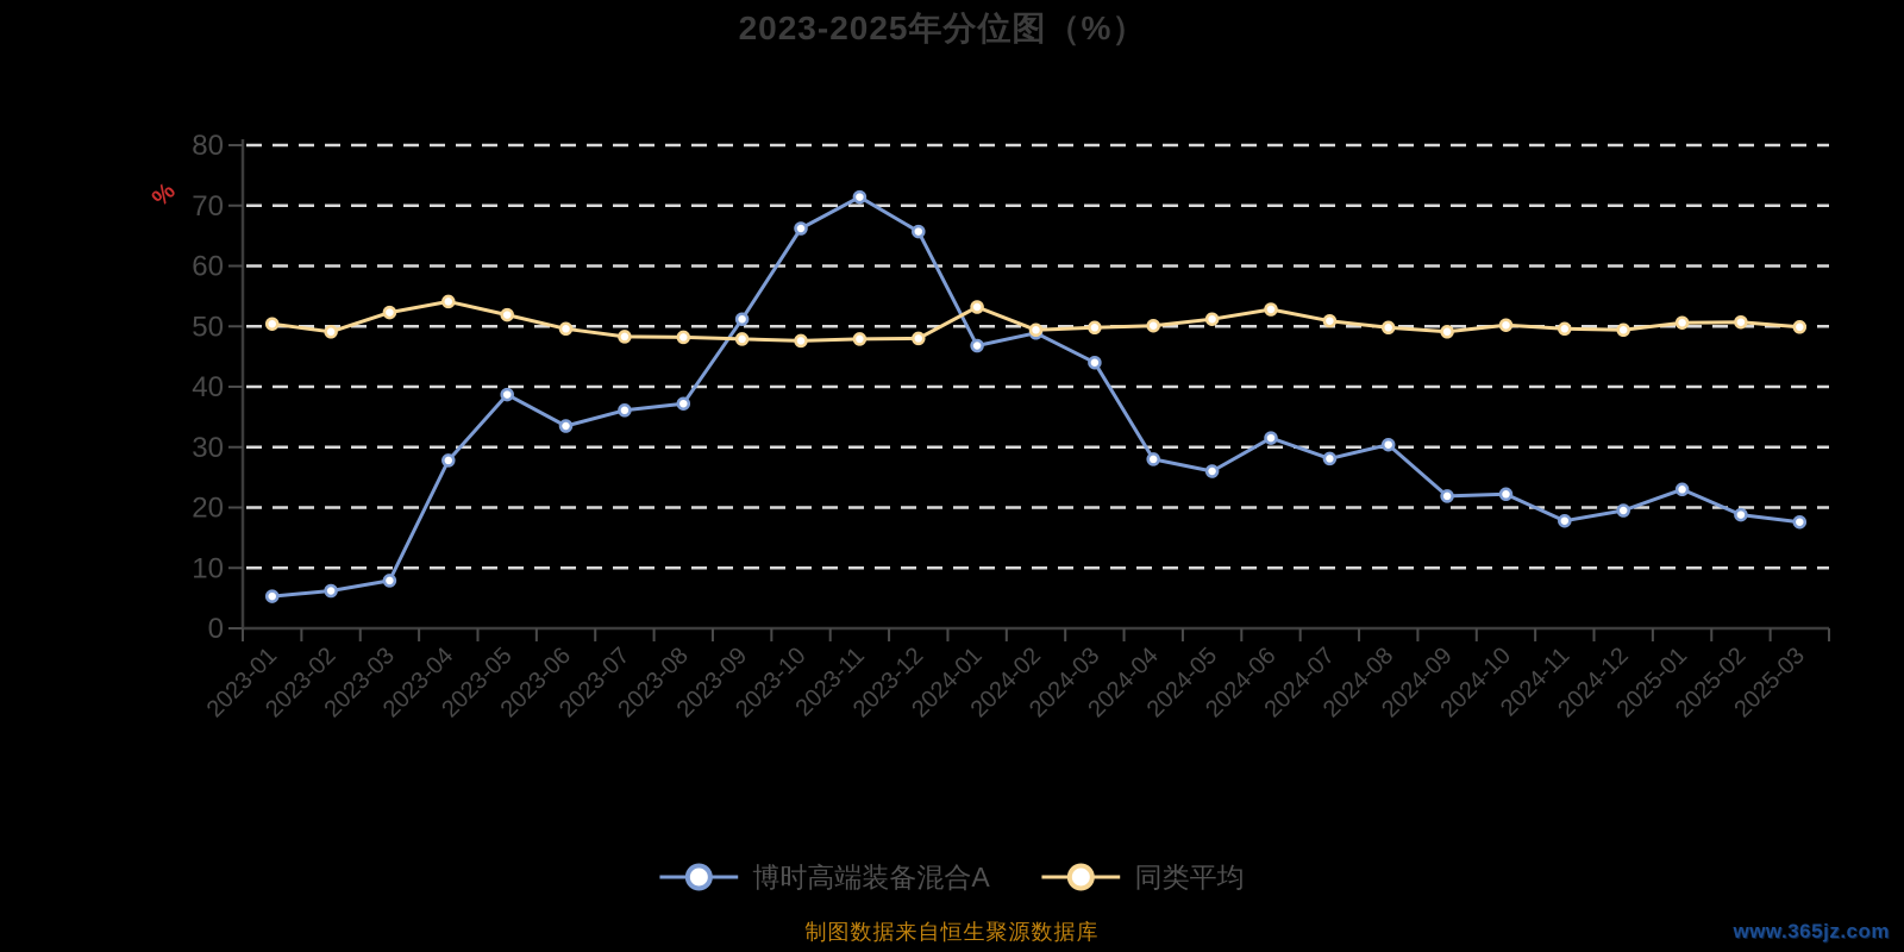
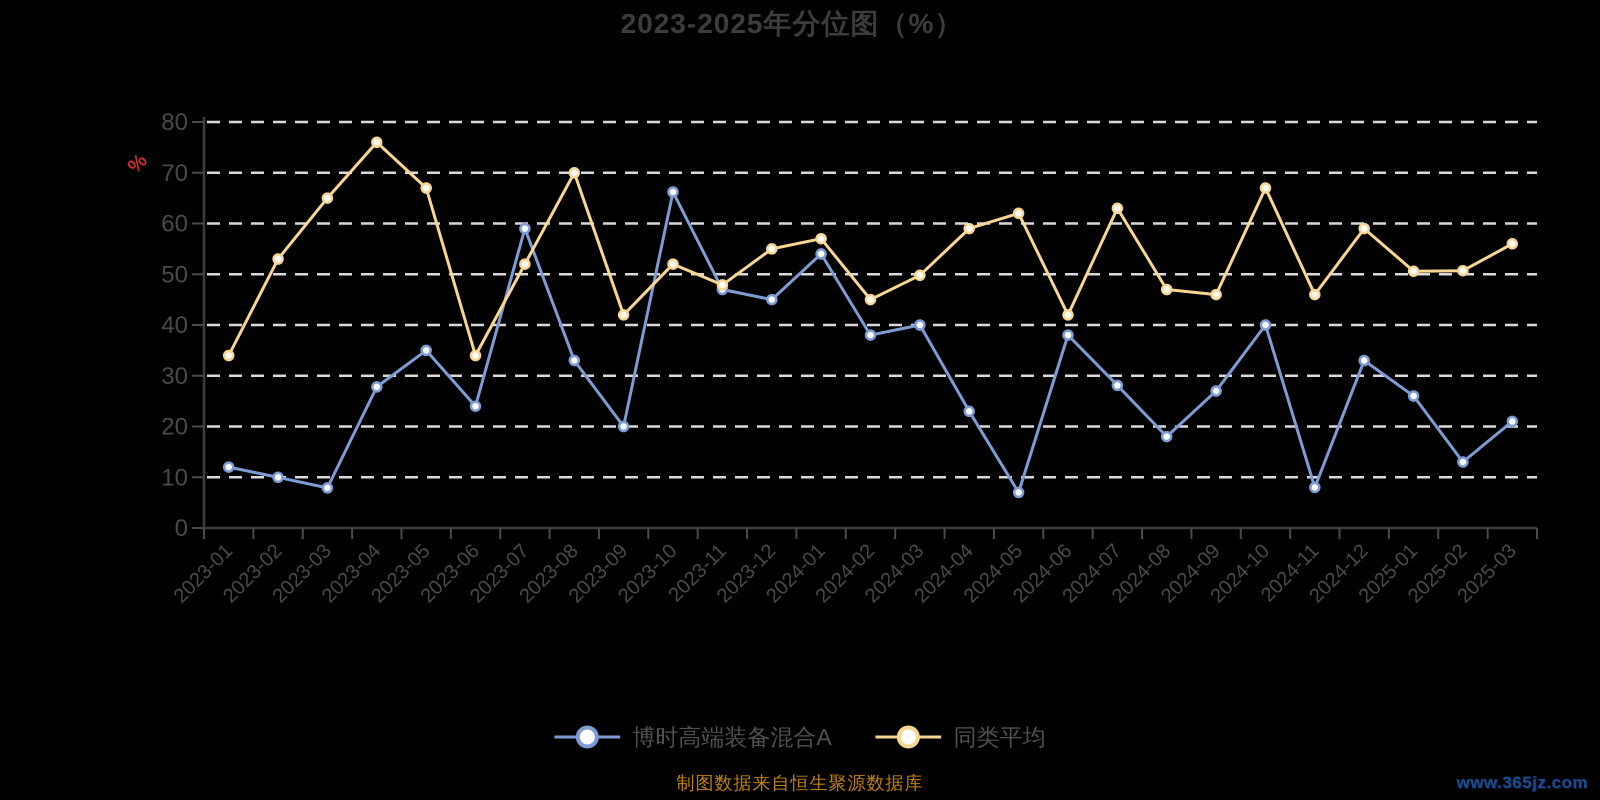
博时高端装备混合A/2023-01: 5 -> 12
同类平均/2023-01: 50 -> 34
博时高端装备混合A/2023-02: 6 -> 10
同类平均/2023-02: 49 -> 53
同类平均/2023-03: 52 -> 65
同类平均/2023-04: 54 -> 76
博时高端装备混合A/2023-05: 39 -> 35
同类平均/2023-05: 52 -> 67
博时高端装备混合A/2023-06: 34 -> 24
同类平均/2023-06: 50 -> 34
博时高端装备混合A/2023-07: 36 -> 59
同类平均/2023-07: 48 -> 52
博时高端装备混合A/2023-08: 37 -> 33
同类平均/2023-08: 48 -> 70
博时高端装备混合A/2023-09: 51 -> 20
同类平均/2023-09: 48 -> 42
同类平均/2023-10: 48 -> 52
博时高端装备混合A/2023-11: 71 -> 47
博时高端装备混合A/2023-12: 66 -> 45
同类平均/2023-12: 48 -> 55
博时高端装备混合A/2024-01: 47 -> 54
同类平均/2024-01: 53 -> 57
博时高端装备混合A/2024-02: 49 -> 38
同类平均/2024-02: 49 -> 45
博时高端装备混合A/2024-03: 44 -> 40
博时高端装备混合A/2024-04: 28 -> 23
同类平均/2024-04: 50 -> 59
博时高端装备混合A/2024-05: 26 -> 7
同类平均/2024-05: 51 -> 62
博时高端装备混合A/2024-06: 32 -> 38
同类平均/2024-06: 53 -> 42
同类平均/2024-07: 51 -> 63
博时高端装备混合A/2024-08: 30 -> 18
同类平均/2024-08: 50 -> 47
博时高端装备混合A/2024-09: 22 -> 27
同类平均/2024-09: 49 -> 46
博时高端装备混合A/2024-10: 22 -> 40
同类平均/2024-10: 50 -> 67
博时高端装备混合A/2024-11: 18 -> 8
同类平均/2024-11: 50 -> 46
博时高端装备混合A/2024-12: 20 -> 33
同类平均/2024-12: 49 -> 59
博时高端装备混合A/2025-01: 23 -> 26
博时高端装备混合A/2025-02: 19 -> 13
博时高端装备混合A/2025-03: 18 -> 21
同类平均/2025-03: 50 -> 56
